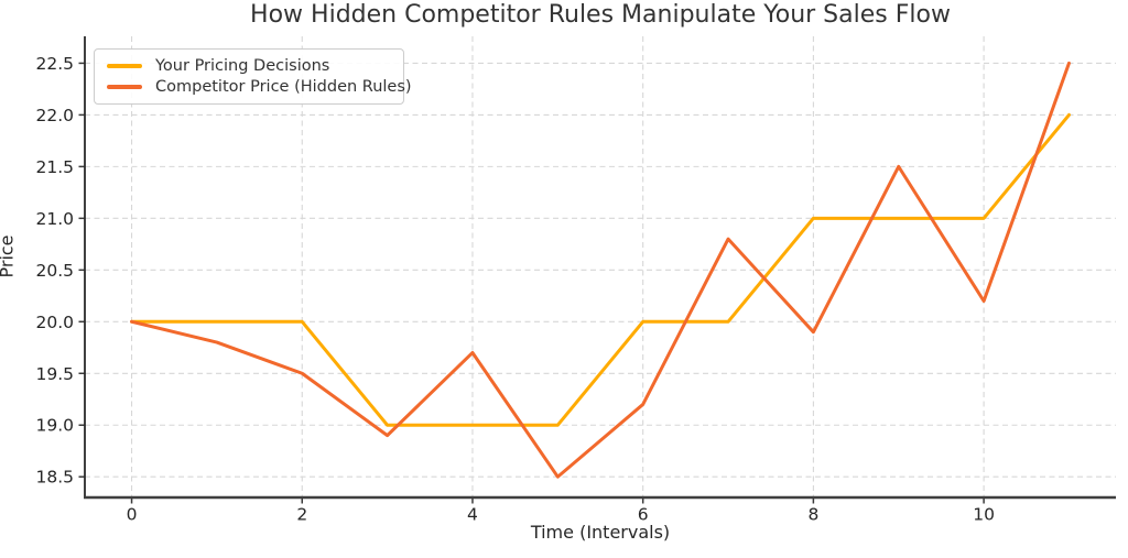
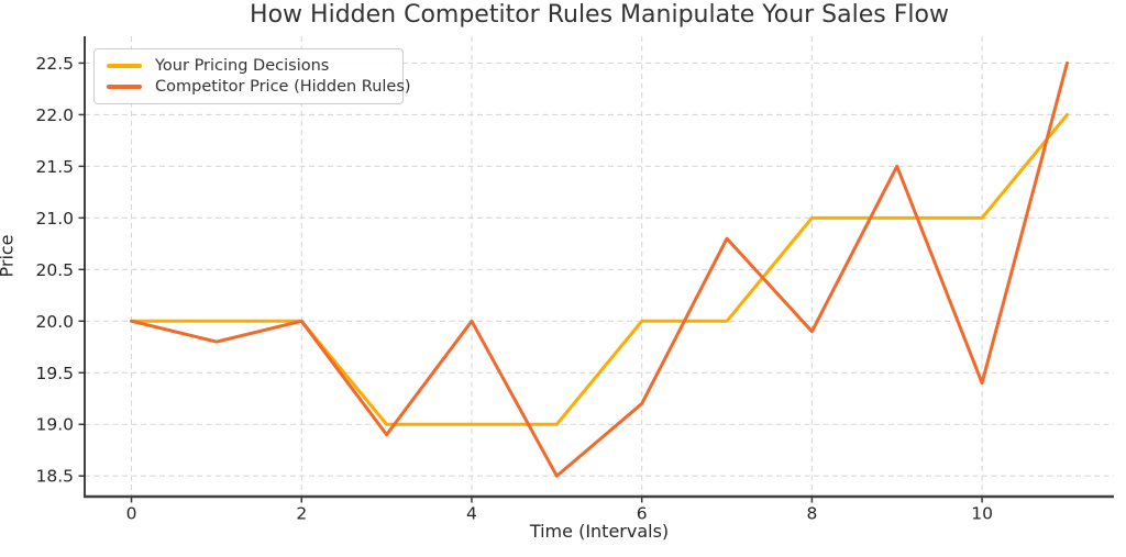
Competitor Price (Hidden Rules)/2: 19.5 -> 20.0
Competitor Price (Hidden Rules)/4: 19.7 -> 20.0
Competitor Price (Hidden Rules)/10: 20.2 -> 19.4
